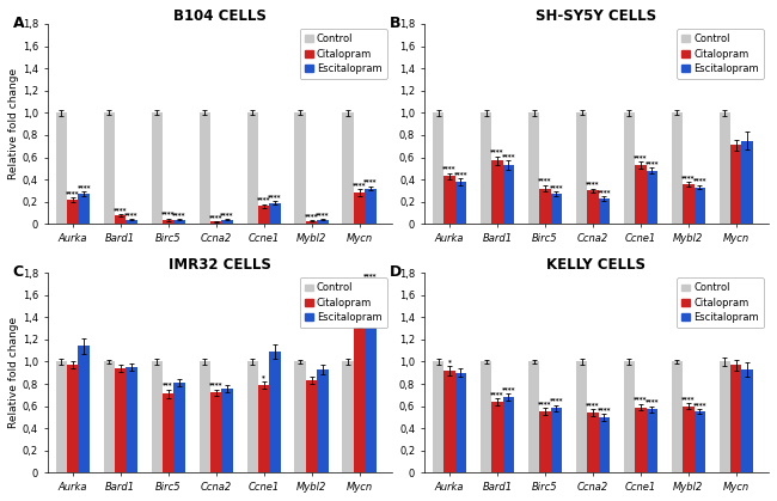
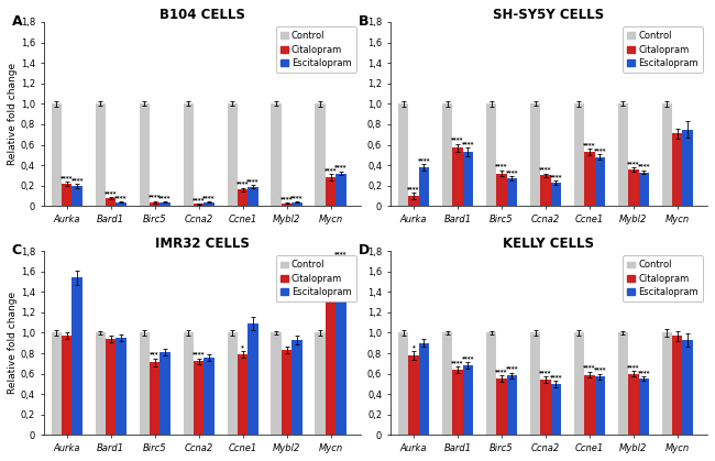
B104 CELLS/Escitalopram/Aurka: 0,27 -> 0,20
SH-SY5Y CELLS/Citalopram/Aurka: 0,43 -> 0,10
IMR32 CELLS/Escitalopram/Aurka: 1,14 -> 1,54
KELLY CELLS/Citalopram/Aurka: 0,92 -> 0,78
